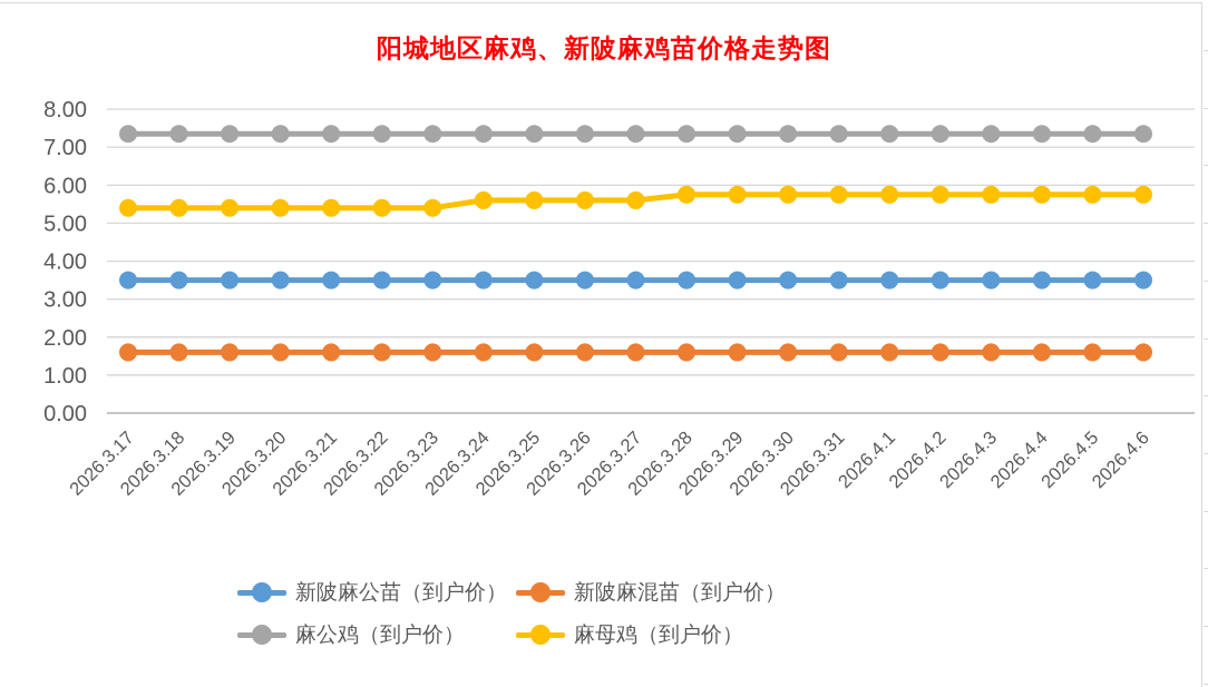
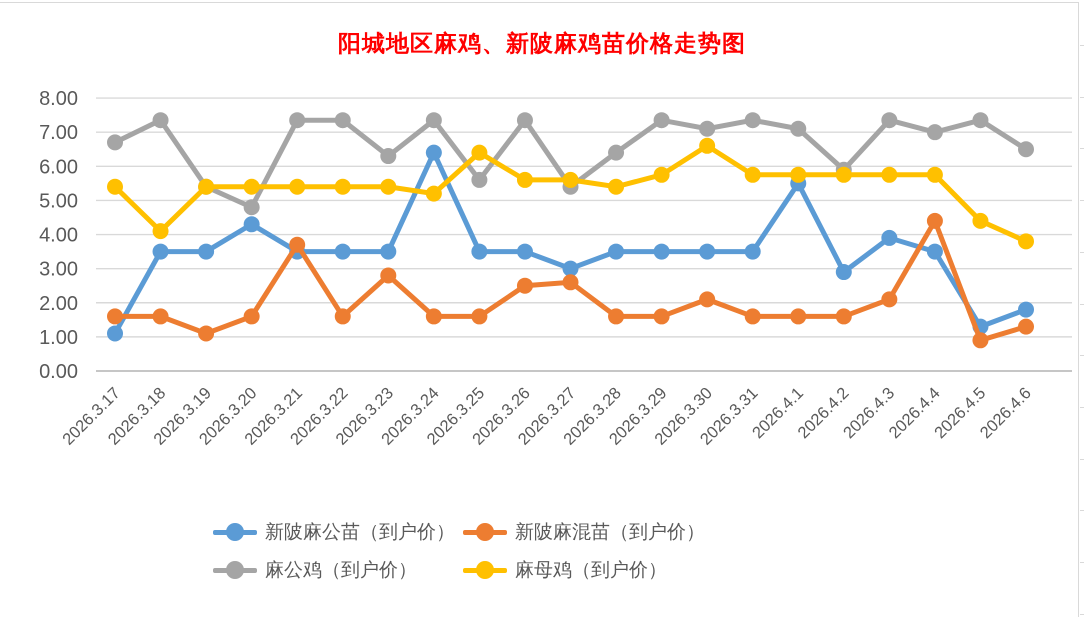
新陂麻公苗（到户价）/2026.3.17: 3.5 -> 1.1
麻公鸡（到户价）/2026.3.17: 7.3 -> 6.7
麻母鸡（到户价）/2026.3.18: 5.4 -> 4.1
新陂麻混苗（到户价）/2026.3.19: 1.6 -> 1.1
麻公鸡（到户价）/2026.3.19: 7.3 -> 5.4
新陂麻公苗（到户价）/2026.3.20: 3.5 -> 4.3
麻公鸡（到户价）/2026.3.20: 7.3 -> 4.8
新陂麻混苗（到户价）/2026.3.21: 1.6 -> 3.7
新陂麻混苗（到户价）/2026.3.23: 1.6 -> 2.8
麻公鸡（到户价）/2026.3.23: 7.3 -> 6.3
新陂麻公苗（到户价）/2026.3.24: 3.5 -> 6.4
麻母鸡（到户价）/2026.3.24: 5.6 -> 5.2
麻公鸡（到户价）/2026.3.25: 7.3 -> 5.6
麻母鸡（到户价）/2026.3.25: 5.6 -> 6.4
新陂麻混苗（到户价）/2026.3.26: 1.6 -> 2.5
新陂麻公苗（到户价）/2026.3.27: 3.5 -> 3.0
新陂麻混苗（到户价）/2026.3.27: 1.6 -> 2.6
麻公鸡（到户价）/2026.3.27: 7.3 -> 5.4
麻公鸡（到户价）/2026.3.28: 7.3 -> 6.4
麻母鸡（到户价）/2026.3.28: 5.8 -> 5.4
新陂麻混苗（到户价）/2026.3.30: 1.6 -> 2.1
麻公鸡（到户价）/2026.3.30: 7.3 -> 7.1
麻母鸡（到户价）/2026.3.30: 5.8 -> 6.6
新陂麻公苗（到户价）/2026.4.1: 3.5 -> 5.5
麻公鸡（到户价）/2026.4.1: 7.3 -> 7.1
新陂麻公苗（到户价）/2026.4.2: 3.5 -> 2.9
麻公鸡（到户价）/2026.4.2: 7.3 -> 5.9
新陂麻公苗（到户价）/2026.4.3: 3.5 -> 3.9
新陂麻混苗（到户价）/2026.4.3: 1.6 -> 2.1
新陂麻混苗（到户价）/2026.4.4: 1.6 -> 4.4
麻公鸡（到户价）/2026.4.4: 7.3 -> 7.0
新陂麻公苗（到户价）/2026.4.5: 3.5 -> 1.3
新陂麻混苗（到户价）/2026.4.5: 1.6 -> 0.9
麻母鸡（到户价）/2026.4.5: 5.8 -> 4.4
新陂麻公苗（到户价）/2026.4.6: 3.5 -> 1.8
新陂麻混苗（到户价）/2026.4.6: 1.6 -> 1.3
麻公鸡（到户价）/2026.4.6: 7.3 -> 6.5
麻母鸡（到户价）/2026.4.6: 5.8 -> 3.8
